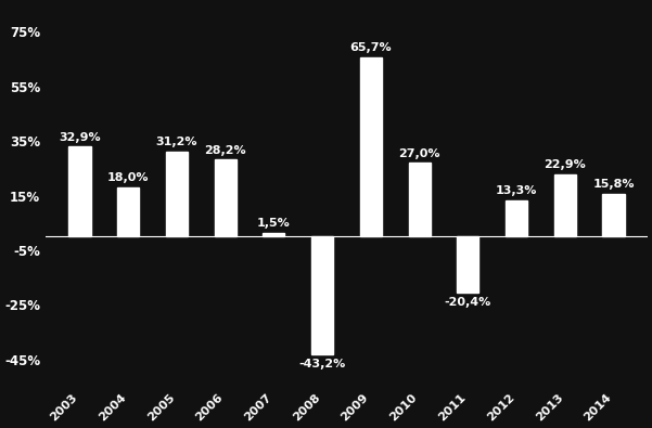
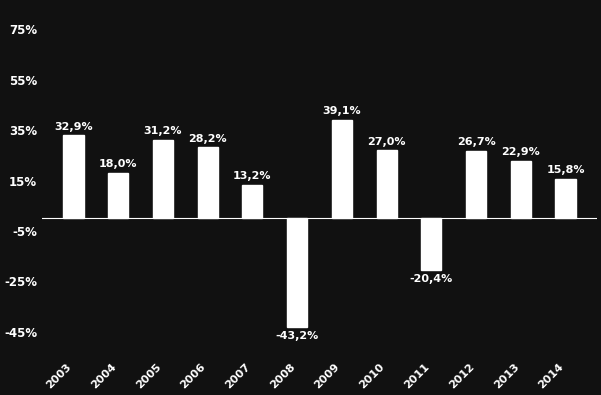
2007: 1,5% -> 13,2%
2009: 65,7% -> 39,1%
2012: 13,3% -> 26,7%
